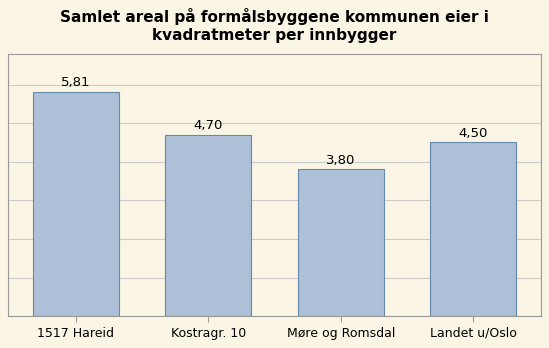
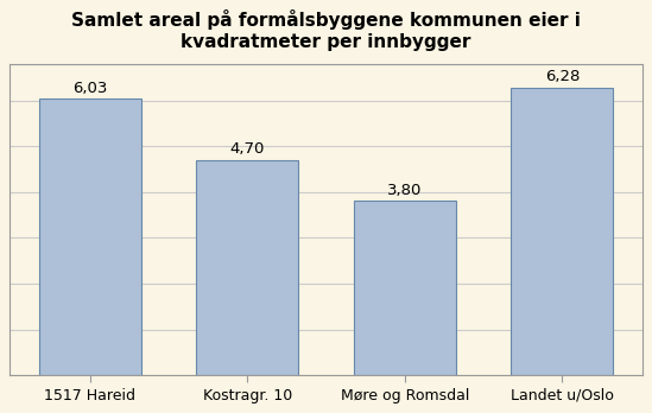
1517 Hareid: 5,81 -> 6,03
Landet u/Oslo: 4,50 -> 6,28
